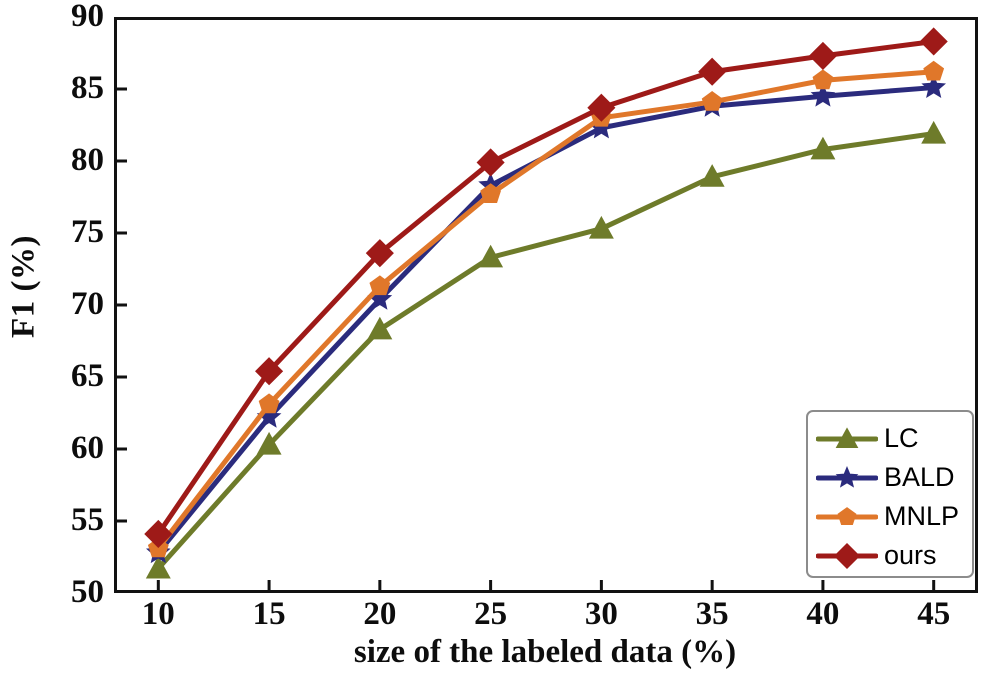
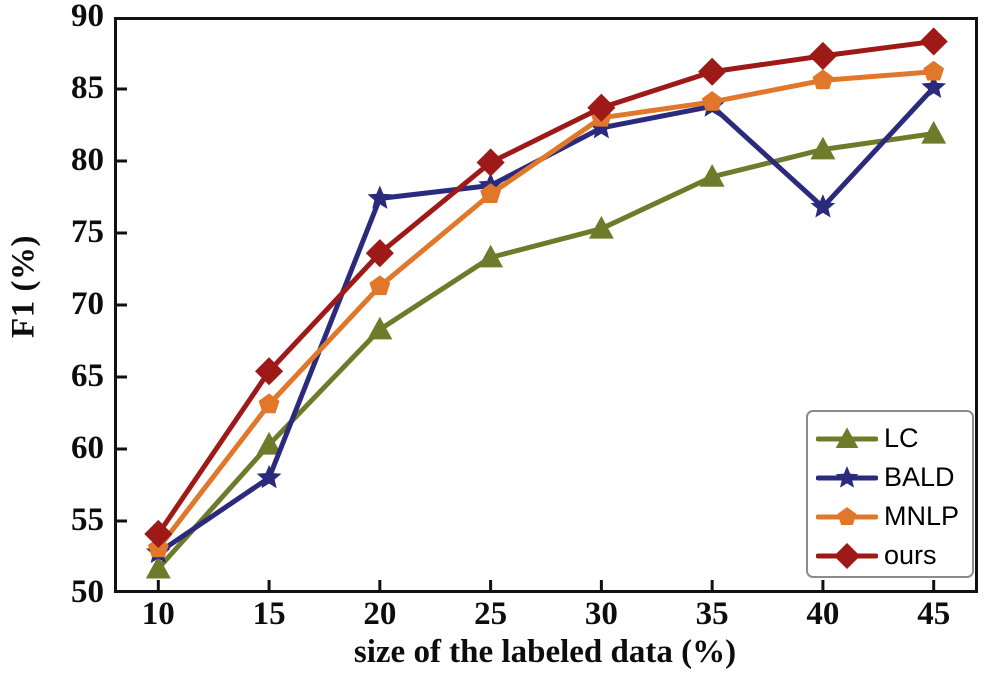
BALD/15: 62.2 -> 58.0
BALD/20: 70.4 -> 77.4
BALD/40: 84.5 -> 76.8
